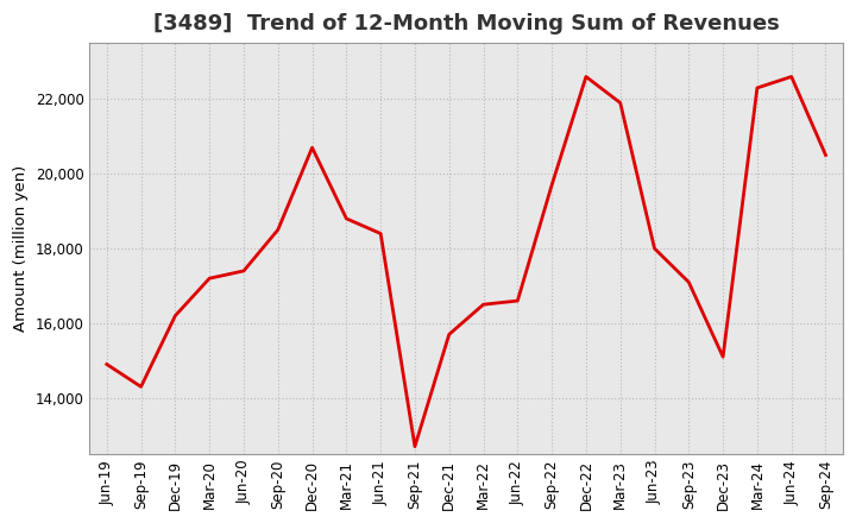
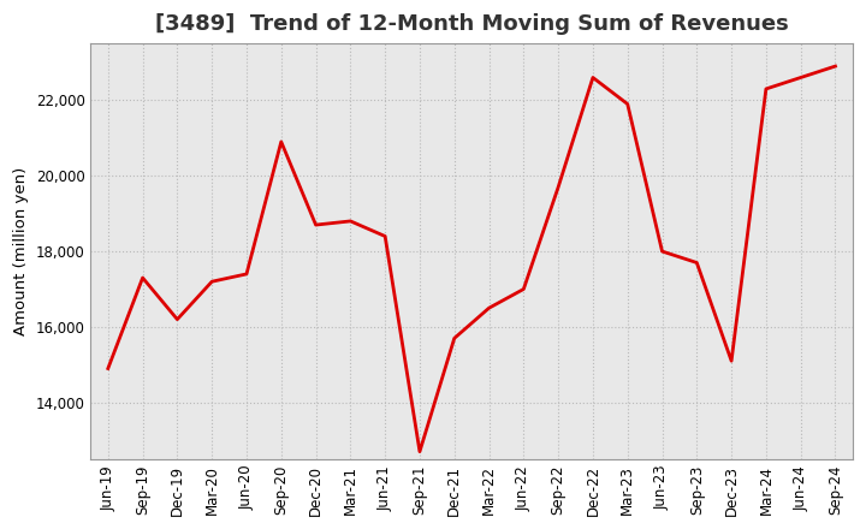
Sep-19: 14,300 -> 17,300
Sep-20: 18,500 -> 20,900
Dec-20: 20,700 -> 18,700
Jun-22: 16,600 -> 17,000
Sep-23: 17,100 -> 17,700
Sep-24: 20,500 -> 22,900
